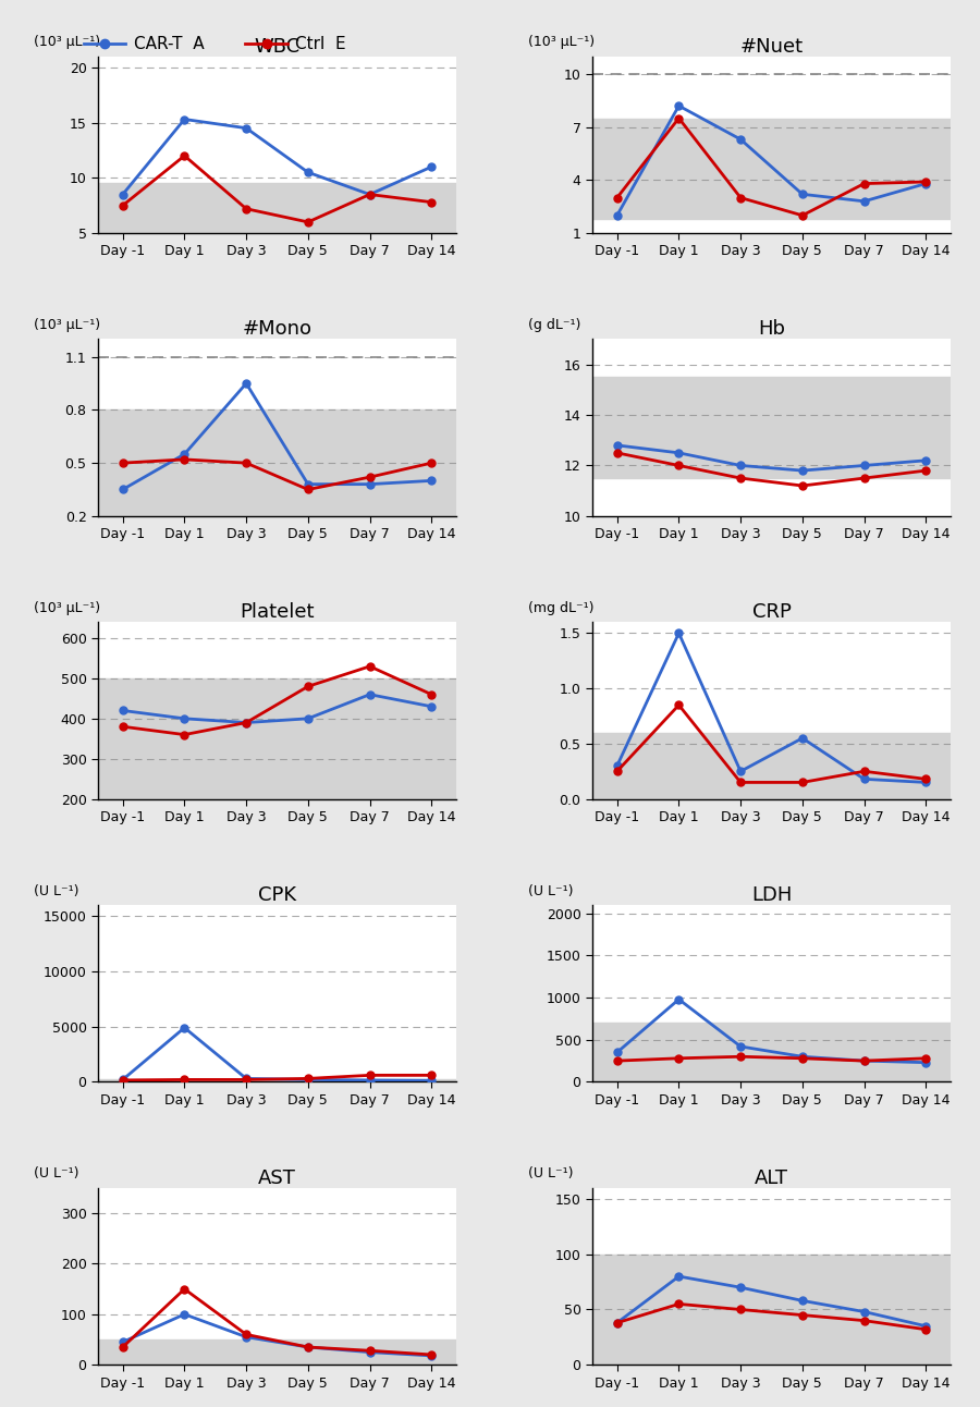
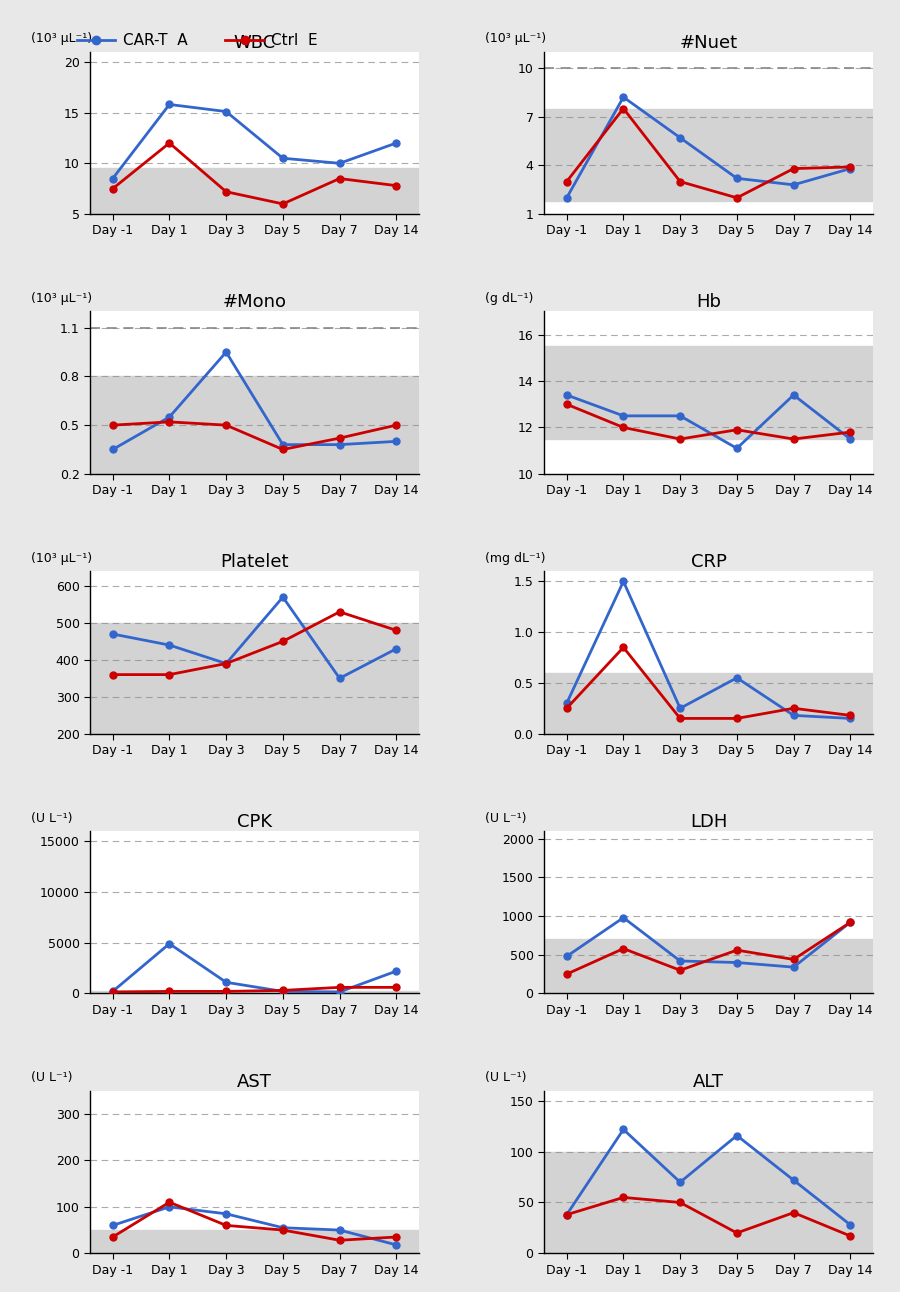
WBC/CAR-T A/Day 1: 15.3 -> 15.8
WBC/CAR-T A/Day 3: 14.5 -> 15.1
WBC/CAR-T A/Day 7: 8.5 -> 10.0
WBC/CAR-T A/Day 14: 11.0 -> 12.0
#Nuet/CAR-T A/Day 3: 6.3 -> 5.7
Hb/CAR-T A/Day -1: 12.8 -> 13.4
Hb/Ctrl E/Day -1: 12.5 -> 13.0
Hb/CAR-T A/Day 3: 12.0 -> 12.5
Hb/CAR-T A/Day 5: 11.8 -> 11.1
Hb/Ctrl E/Day 5: 11.2 -> 11.9
Hb/CAR-T A/Day 7: 12.0 -> 13.4
Hb/CAR-T A/Day 14: 12.2 -> 11.5
Platelet/CAR-T A/Day -1: 420 -> 470
Platelet/Ctrl E/Day -1: 380 -> 360
Platelet/CAR-T A/Day 1: 400 -> 440
Platelet/CAR-T A/Day 5: 400 -> 570
Platelet/Ctrl E/Day 5: 480 -> 450
Platelet/CAR-T A/Day 7: 460 -> 350
Platelet/Ctrl E/Day 14: 460 -> 480
CPK/CAR-T A/Day 3: 300 -> 1100
CPK/CAR-T A/Day 14: 100 -> 2200
LDH/CAR-T A/Day -1: 350 -> 480
LDH/Ctrl E/Day 1: 280 -> 580
LDH/CAR-T A/Day 5: 300 -> 400
LDH/Ctrl E/Day 5: 280 -> 560
LDH/CAR-T A/Day 7: 250 -> 340
LDH/Ctrl E/Day 7: 250 -> 440
LDH/CAR-T A/Day 14: 230 -> 920
LDH/Ctrl E/Day 14: 280 -> 920
AST/CAR-T A/Day -1: 45 -> 60
AST/Ctrl E/Day 1: 150 -> 110
AST/CAR-T A/Day 3: 55 -> 85
AST/CAR-T A/Day 5: 35 -> 55
AST/Ctrl E/Day 5: 35 -> 50
AST/CAR-T A/Day 7: 25 -> 50
AST/Ctrl E/Day 14: 20 -> 35
ALT/CAR-T A/Day 1: 80 -> 122
ALT/CAR-T A/Day 5: 58 -> 116
ALT/Ctrl E/Day 5: 45 -> 20
ALT/CAR-T A/Day 7: 48 -> 72
ALT/CAR-T A/Day 14: 35 -> 28
ALT/Ctrl E/Day 14: 32 -> 17
